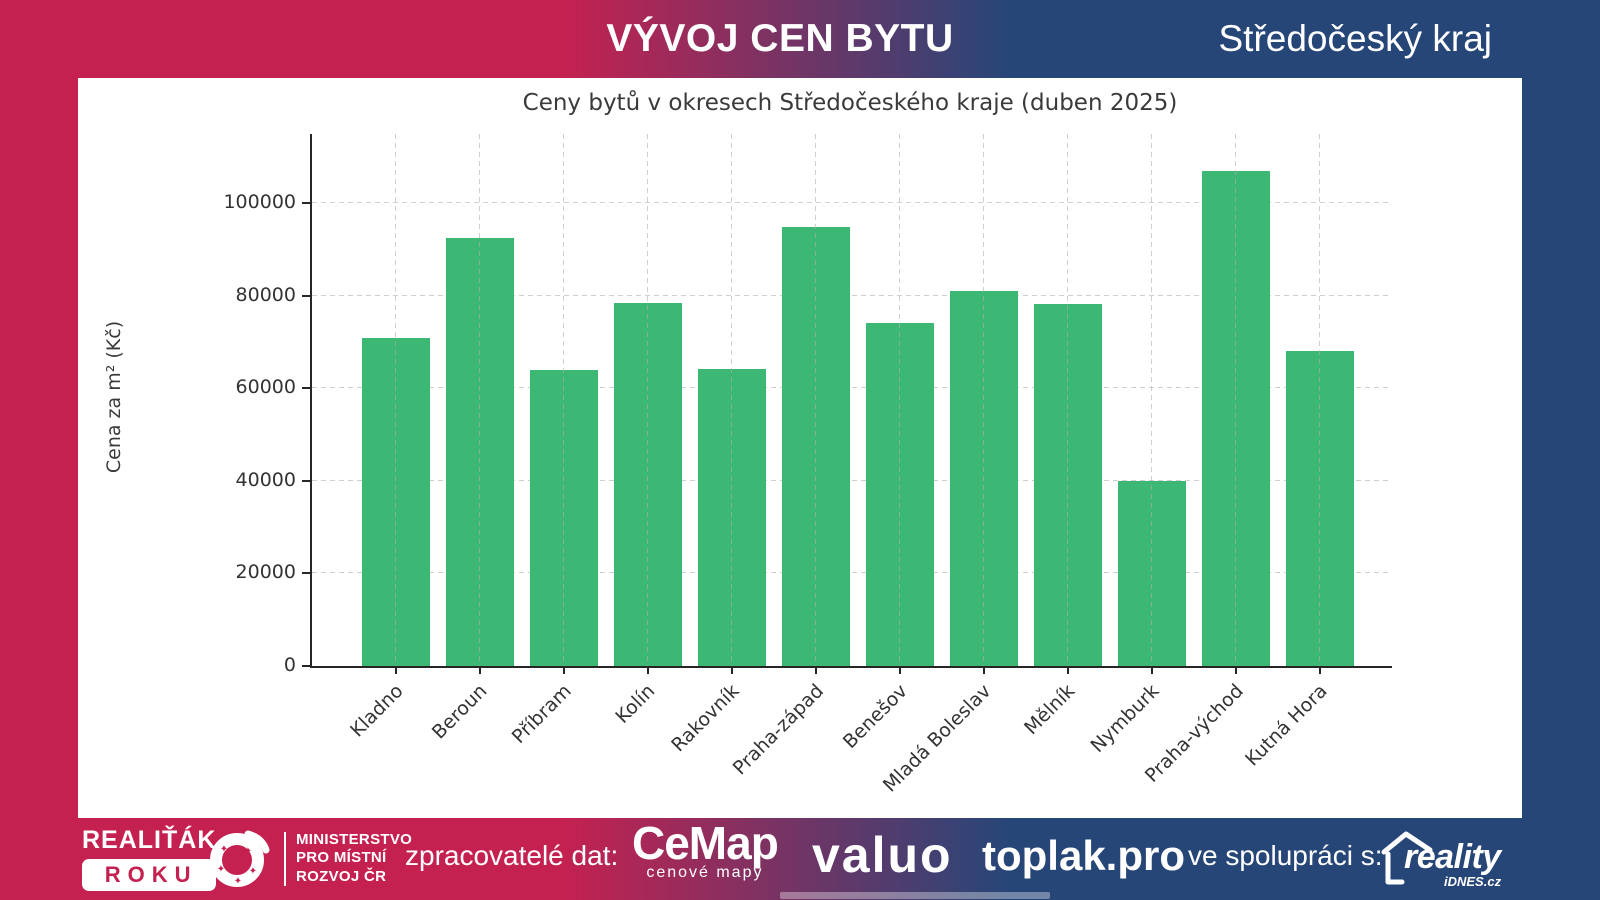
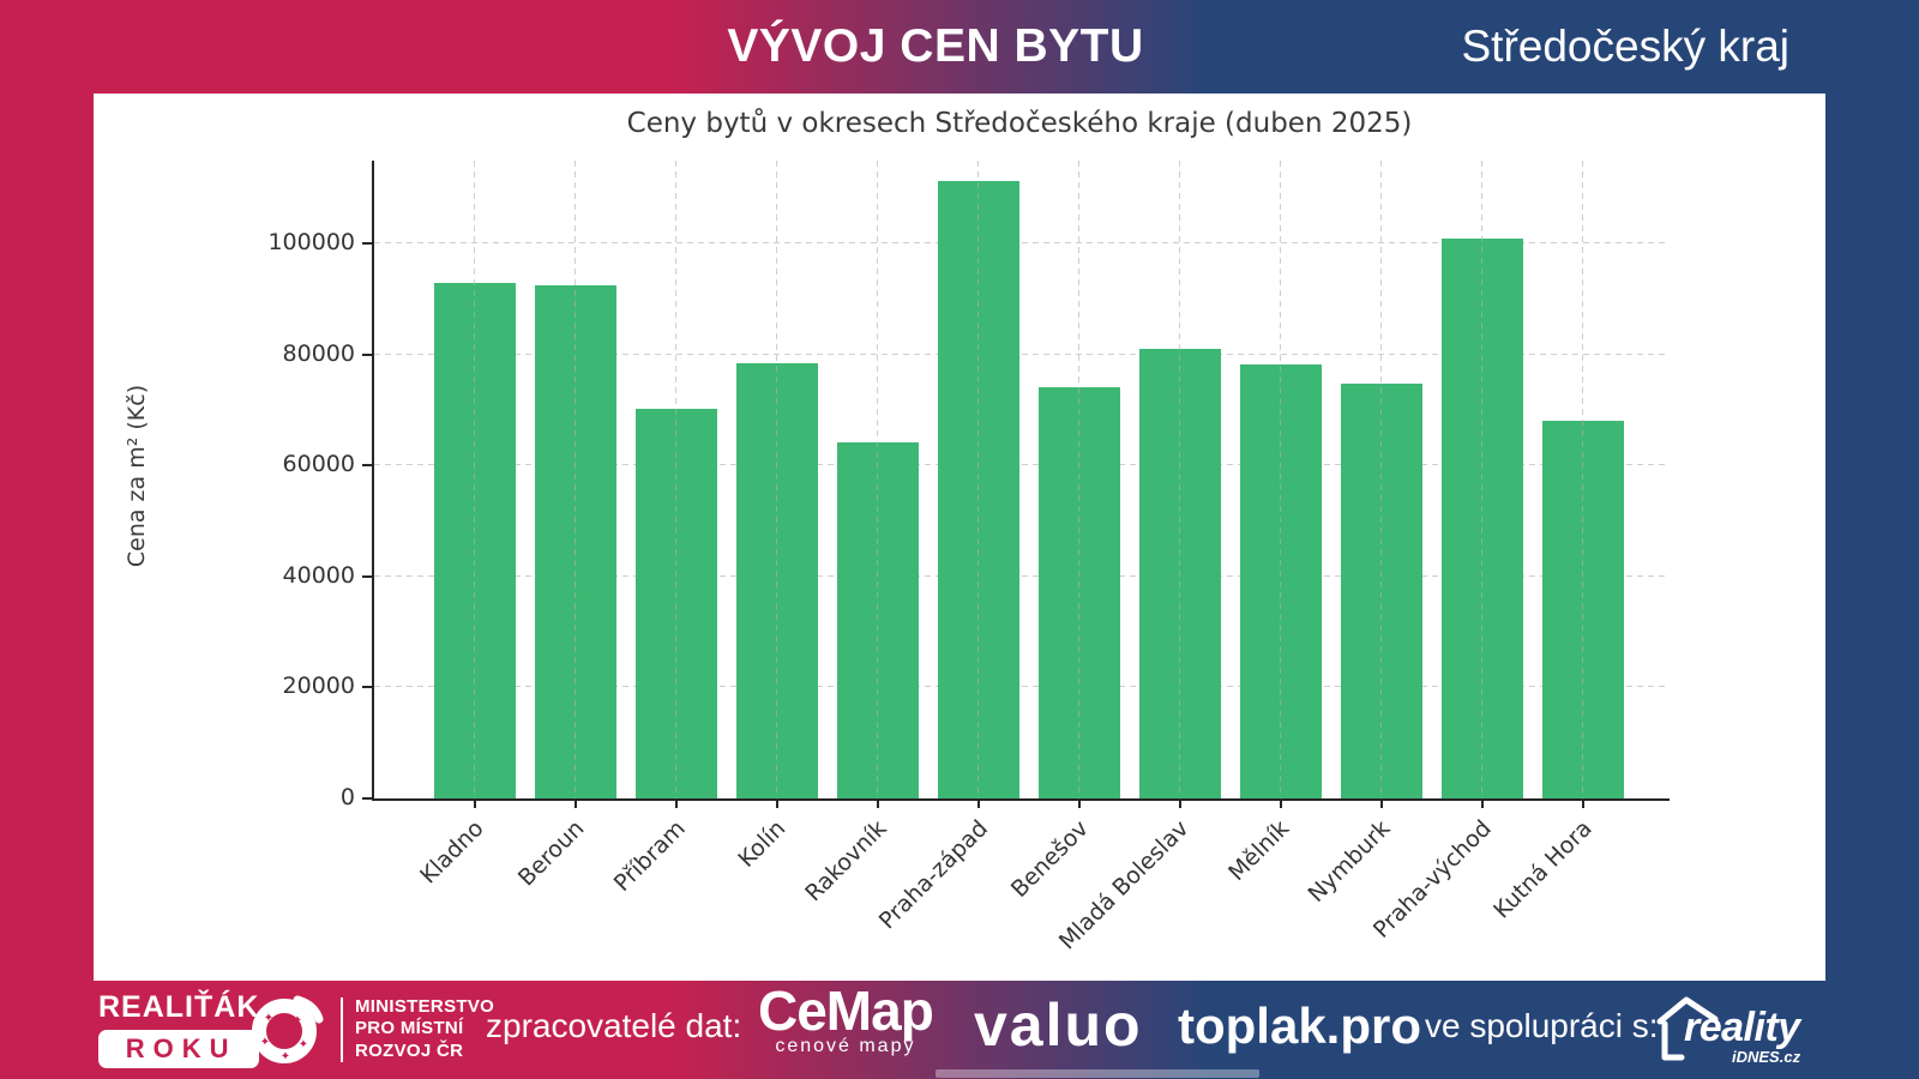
Kladno: 71000 -> 93000
Příbram: 64000 -> 70000
Praha-západ: 95000 -> 111000
Nymburk: 40000 -> 75000
Praha-východ: 107000 -> 101000
